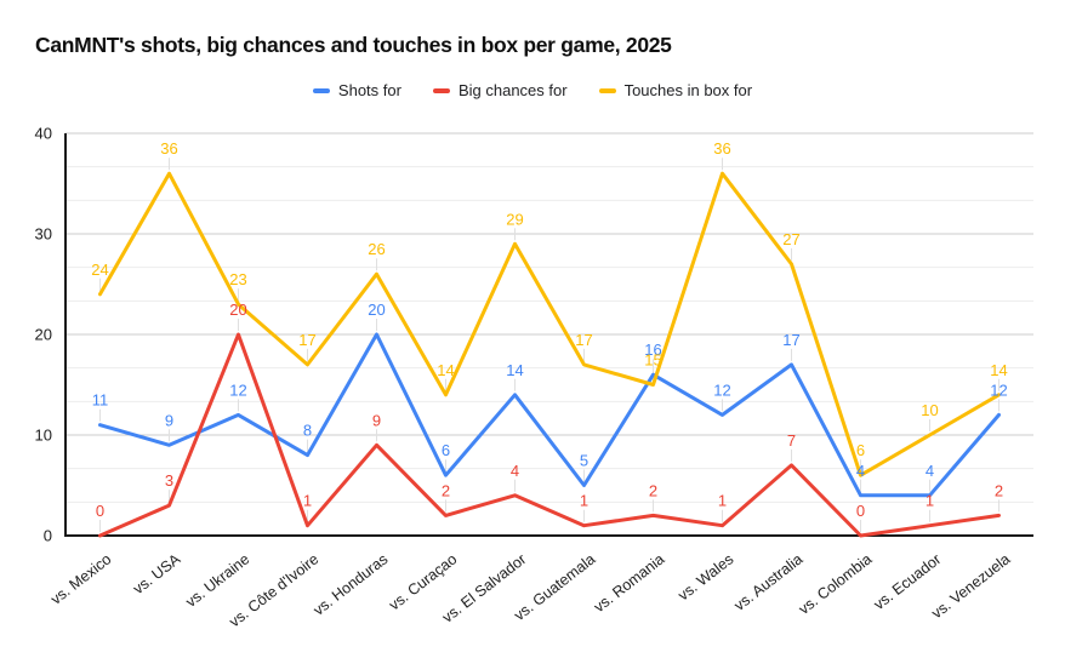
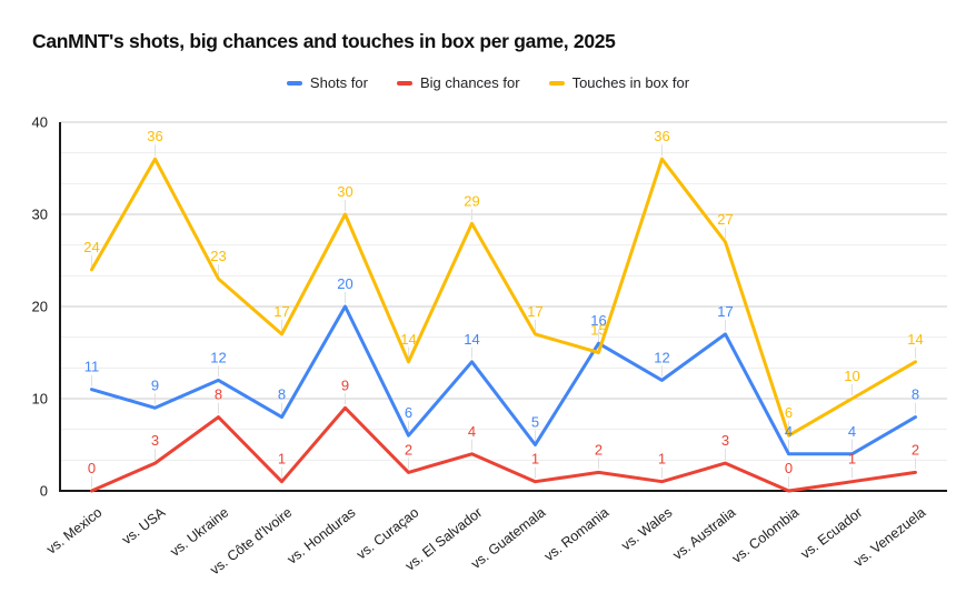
Big chances for/vs. Ukraine: 20 -> 8
Touches in box for/vs. Honduras: 26 -> 30
Big chances for/vs. Australia: 7 -> 3
Shots for/vs. Venezuela: 12 -> 8
